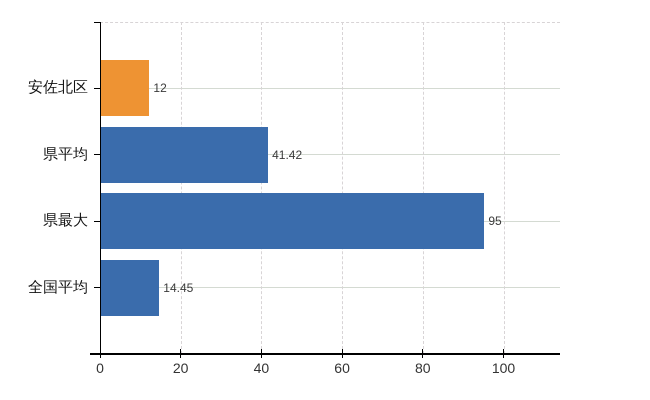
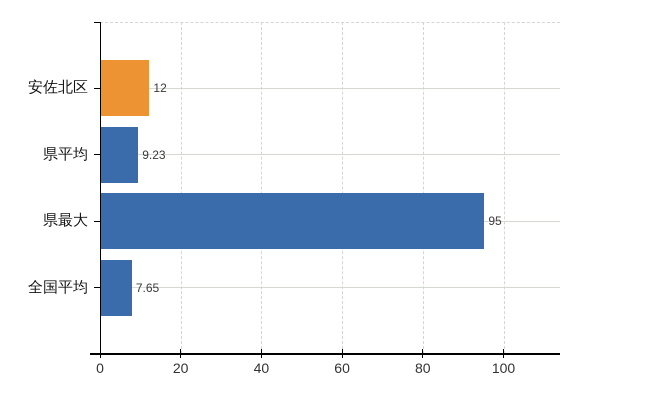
県平均: 41.42 -> 9.23
全国平均: 14.45 -> 7.65
